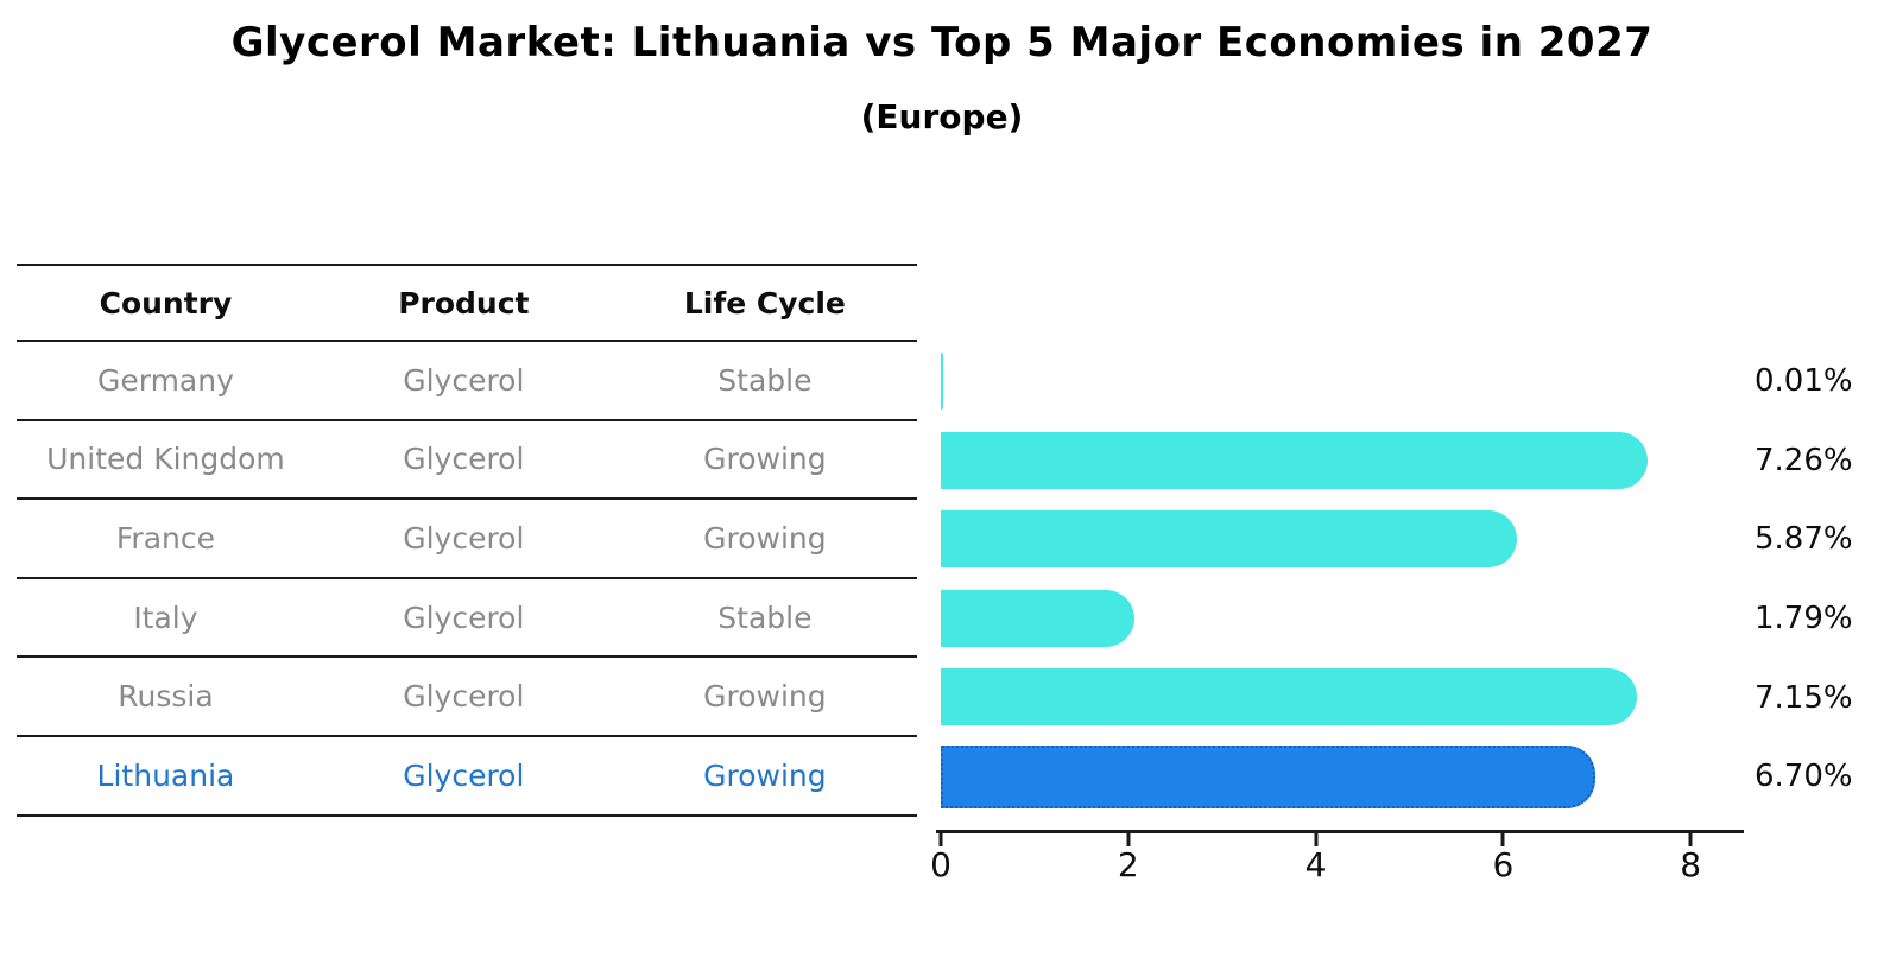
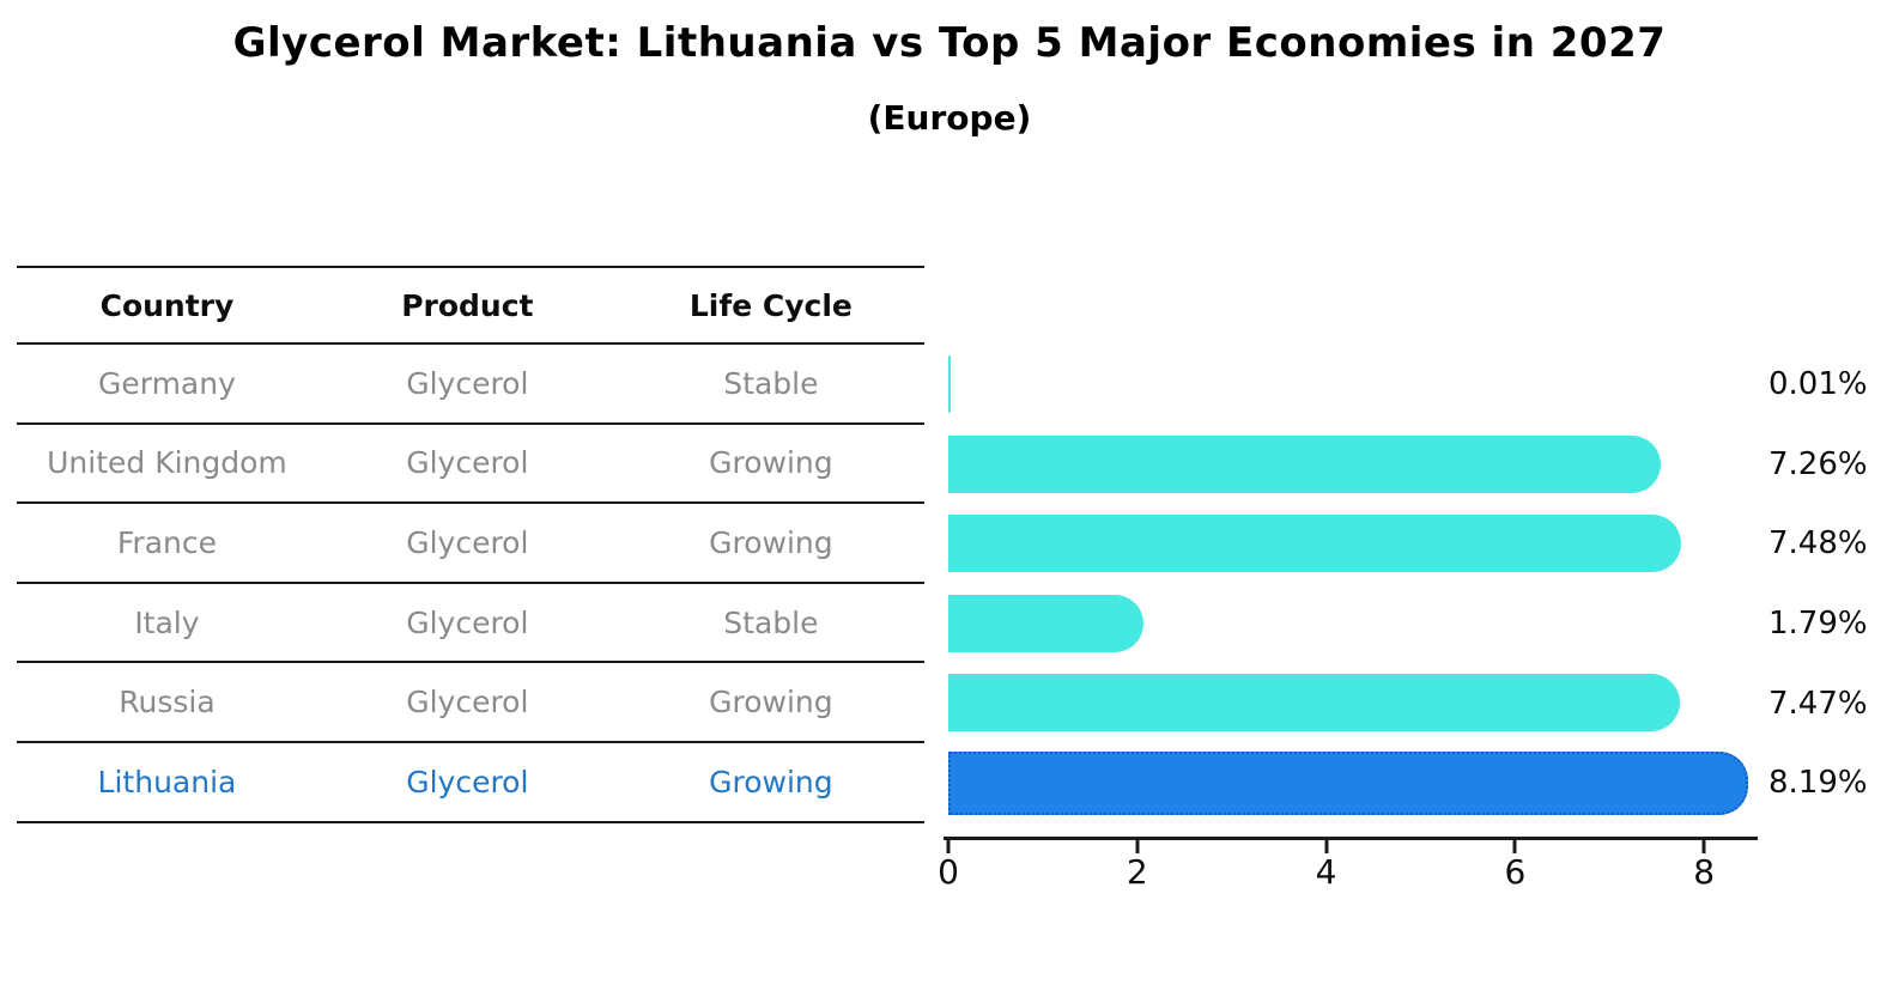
France: 5.87% -> 7.48%
Russia: 7.15% -> 7.47%
Lithuania: 6.70% -> 8.19%
